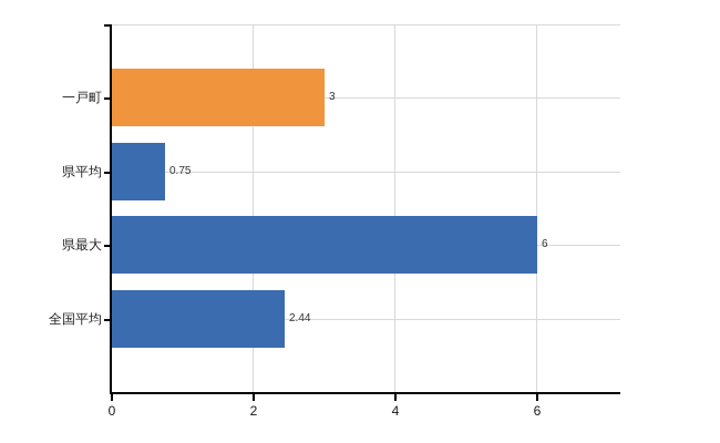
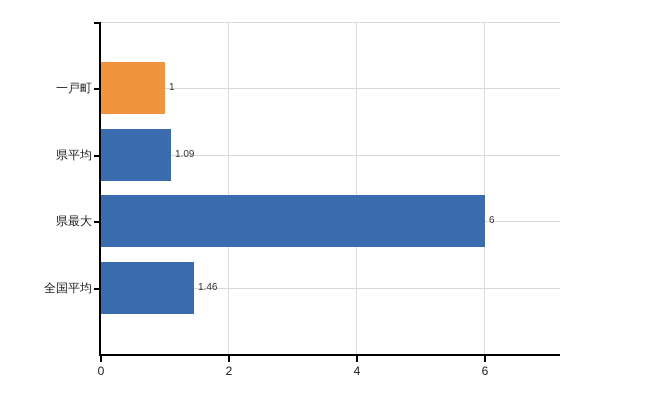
一戸町: 3 -> 1
県平均: 0.75 -> 1.09
全国平均: 2.44 -> 1.46
